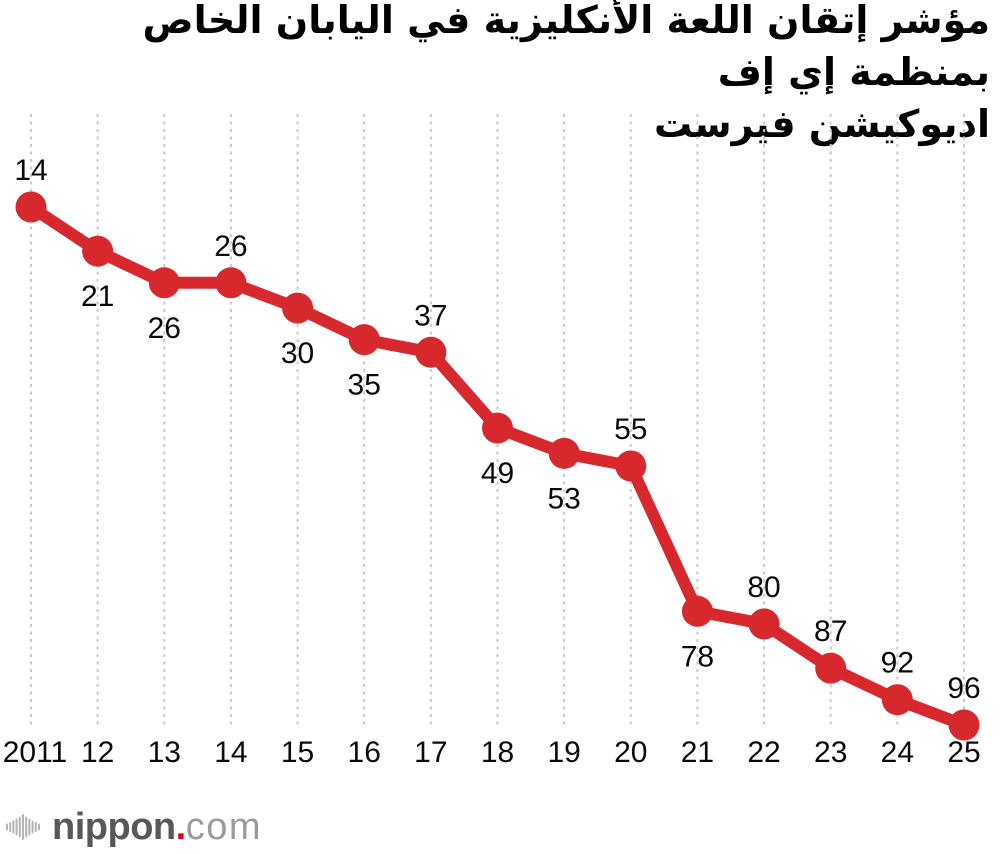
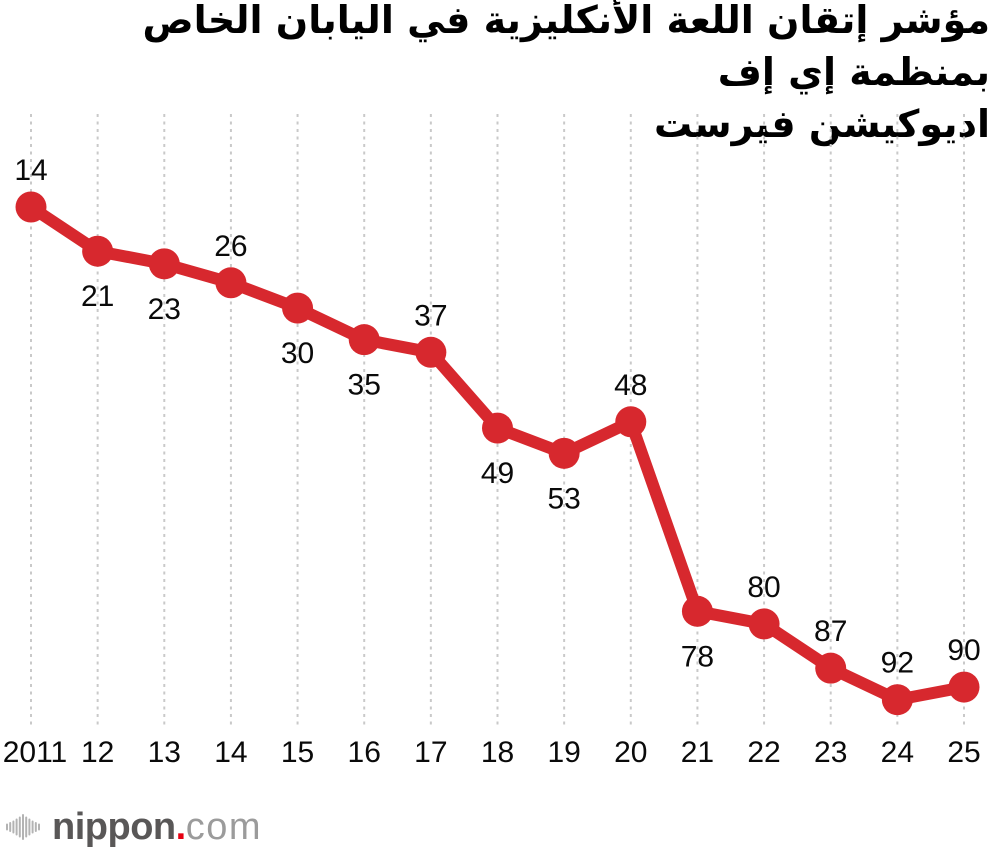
13: 26 -> 23
20: 55 -> 48
25: 96 -> 90
